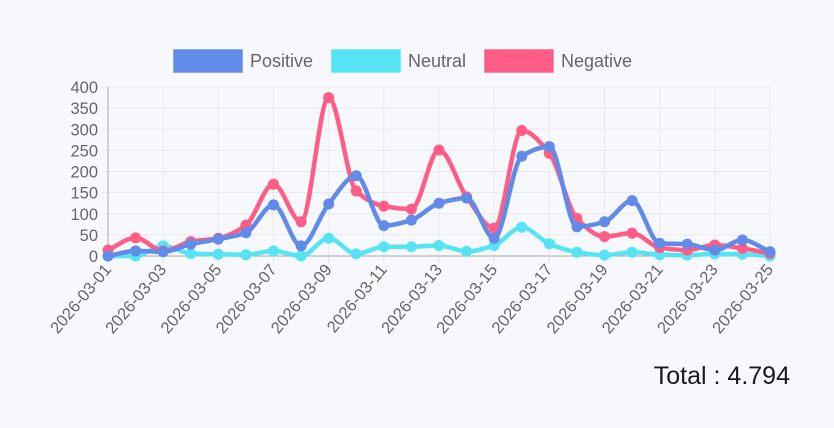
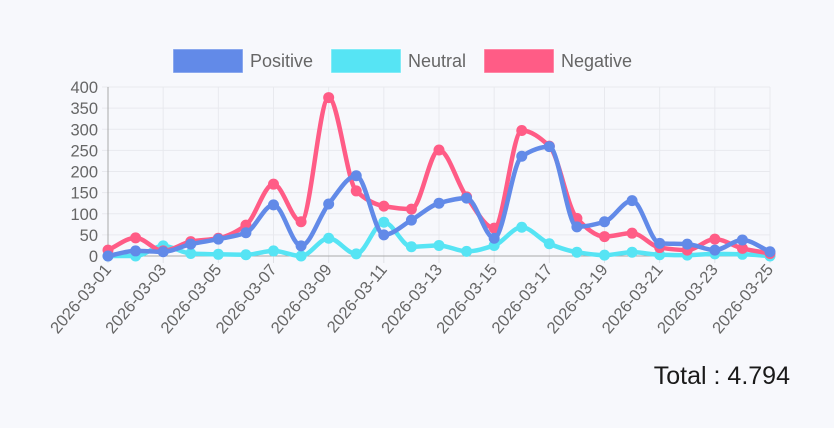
Positive/2026-03-11: 70 -> 50
Neutral/2026-03-11: 20 -> 80
Negative/2026-03-17: 240 -> 260
Negative/2026-03-23: 30 -> 40
